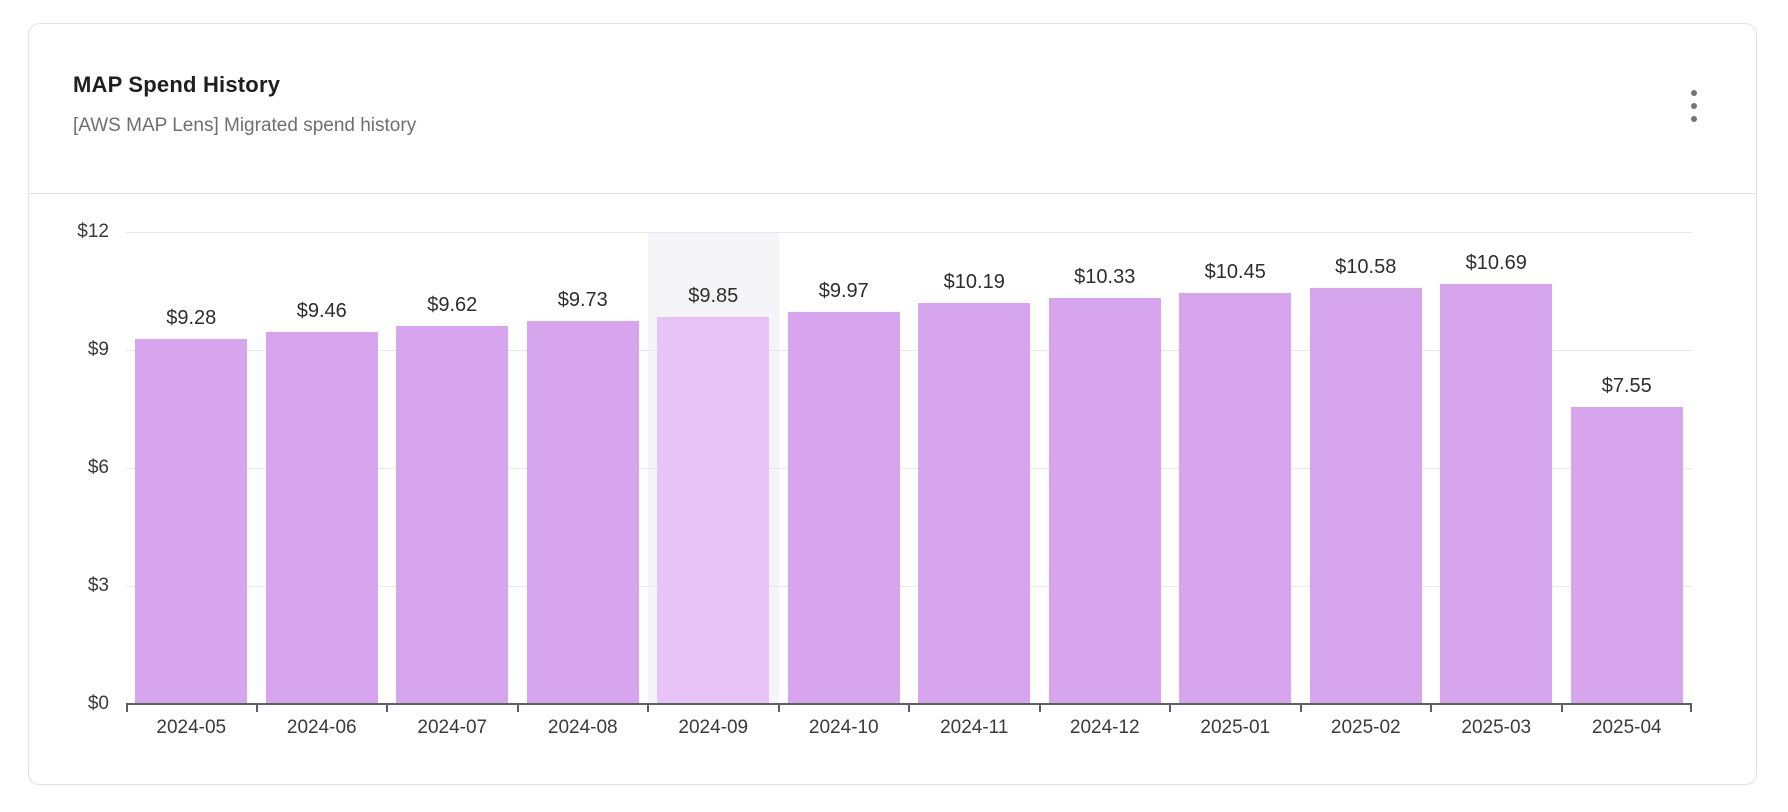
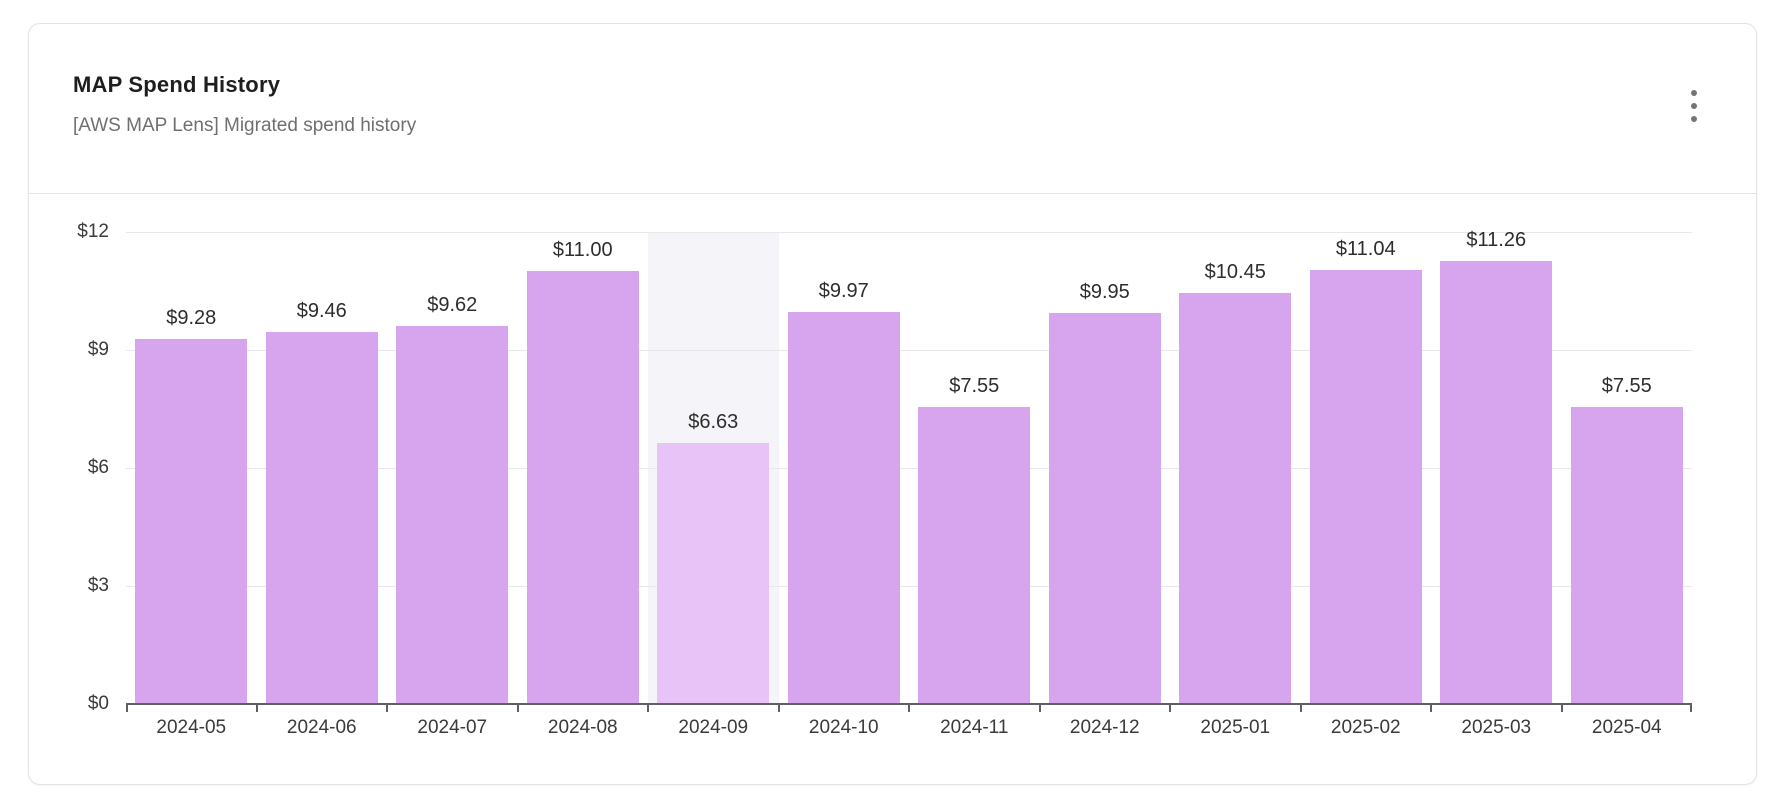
2024-08: $9.73 -> $11.00
2024-09: $9.85 -> $6.63
2024-11: $10.19 -> $7.55
2024-12: $10.33 -> $9.95
2025-02: $10.58 -> $11.04
2025-03: $10.69 -> $11.26
